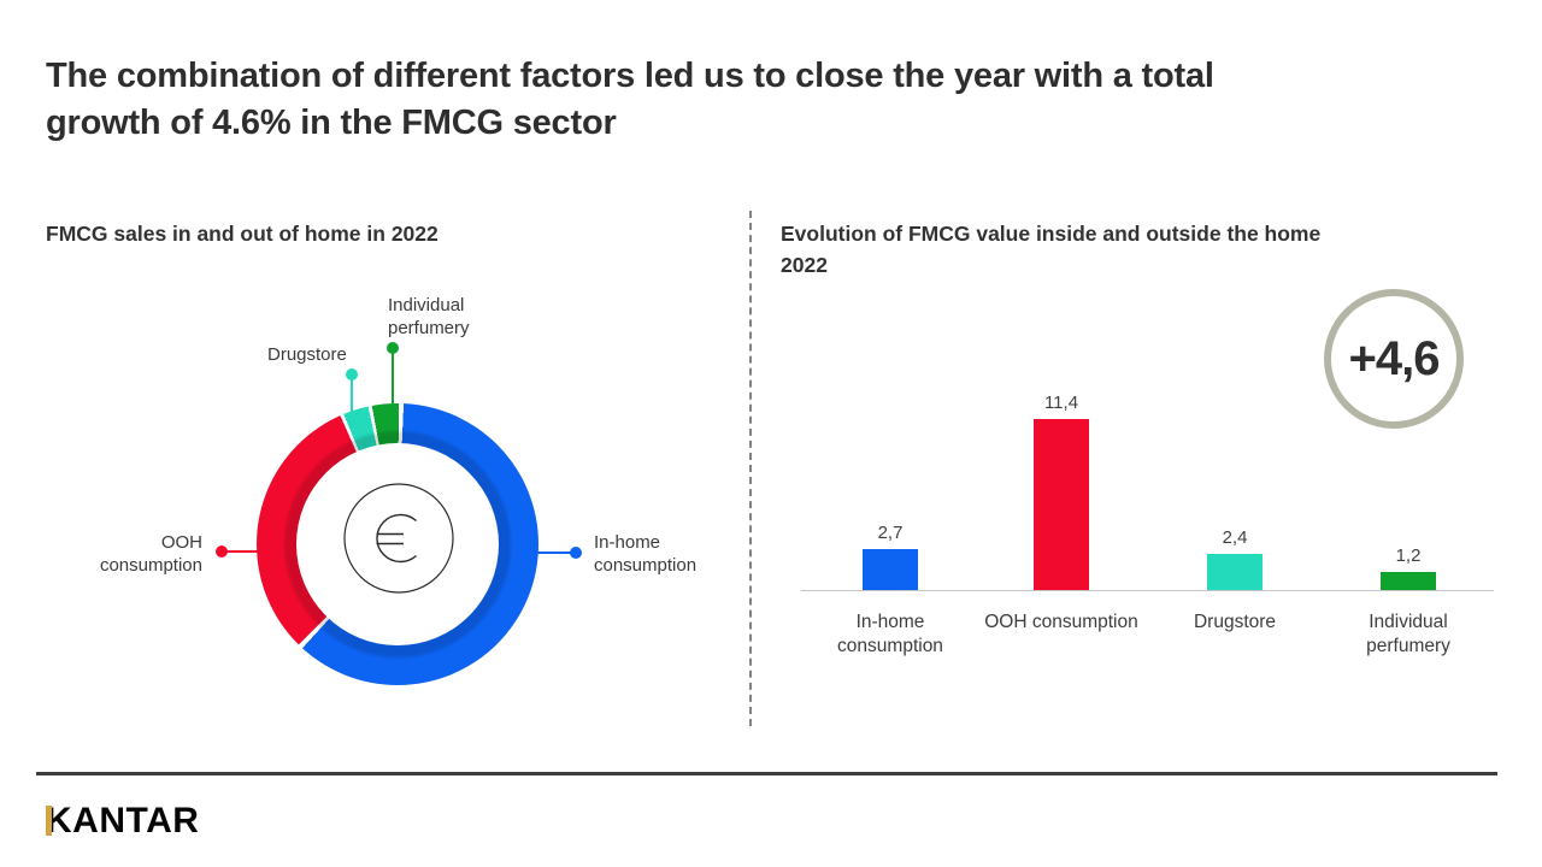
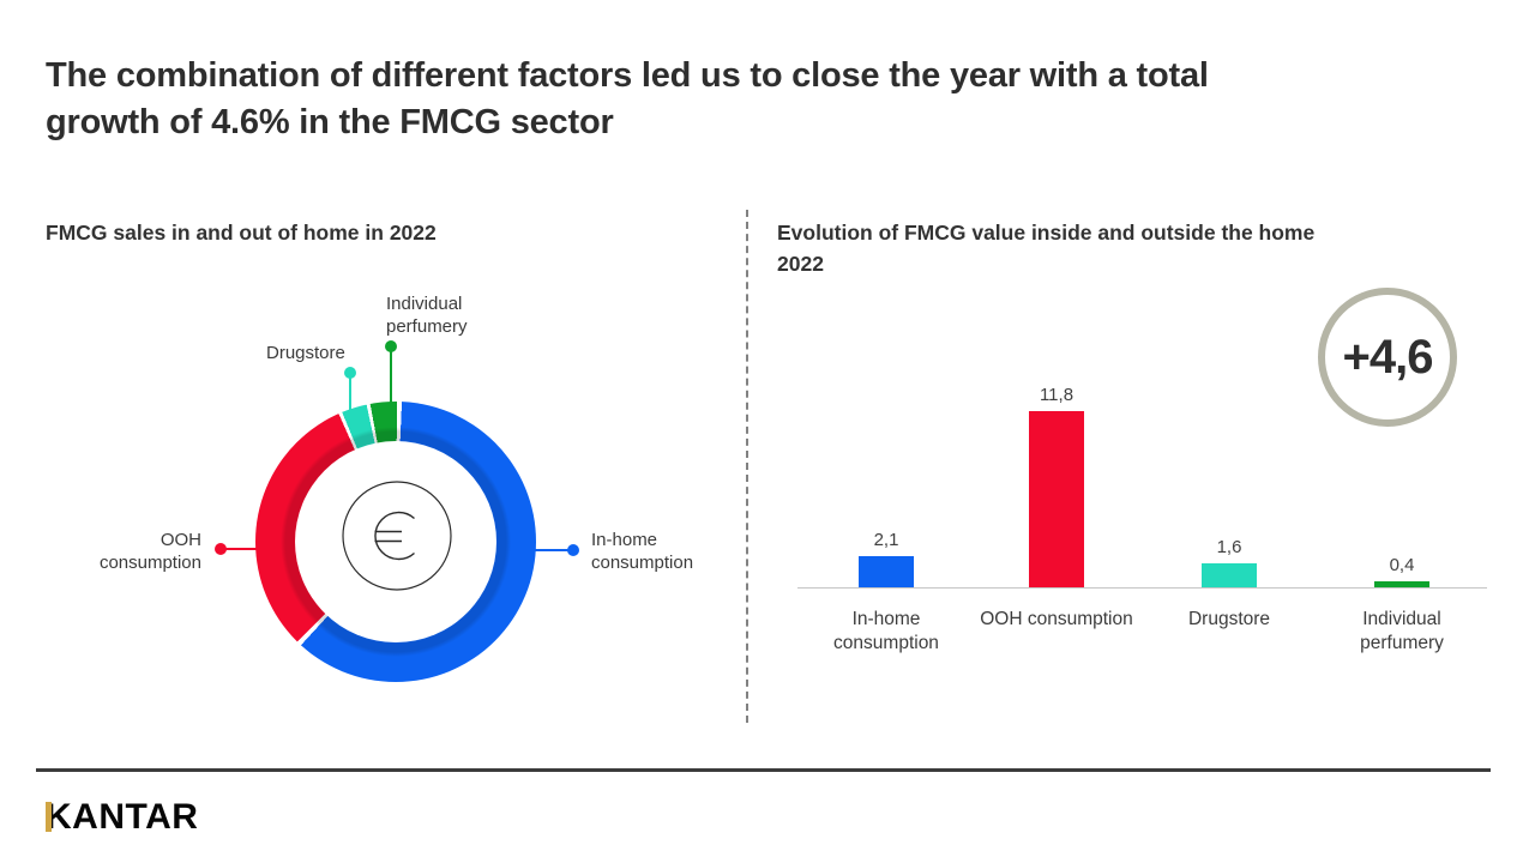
Evolution of FMCG value inside and outside the home 2022/In-home consumption: 2,7 -> 2,1
Evolution of FMCG value inside and outside the home 2022/OOH consumption: 11,4 -> 11,8
Evolution of FMCG value inside and outside the home 2022/Drugstore: 2,4 -> 1,6
Evolution of FMCG value inside and outside the home 2022/Individual perfumery: 1,2 -> 0,4
